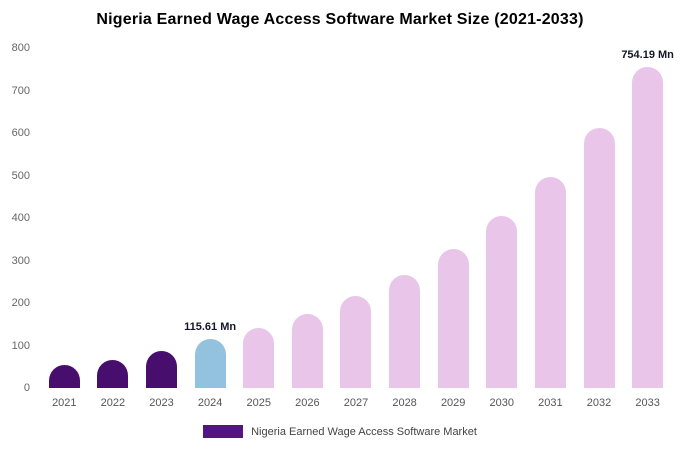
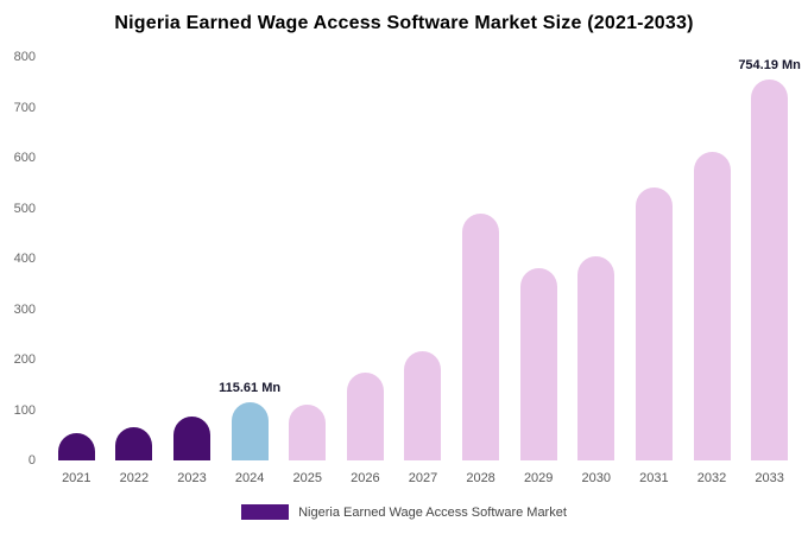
2025: 140 -> 110
2028: 270 -> 490
2029: 330 -> 380
2031: 500 -> 540
